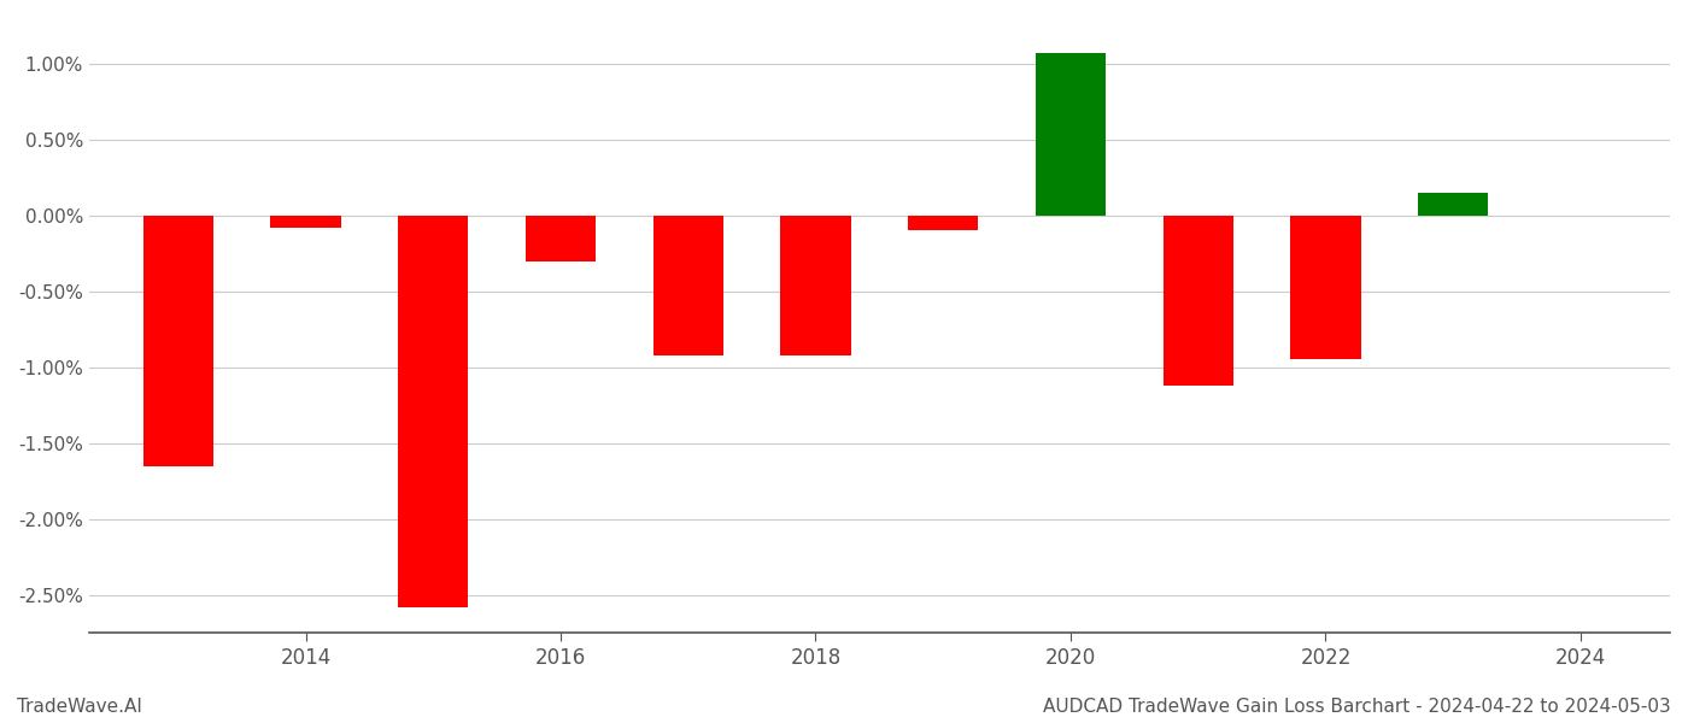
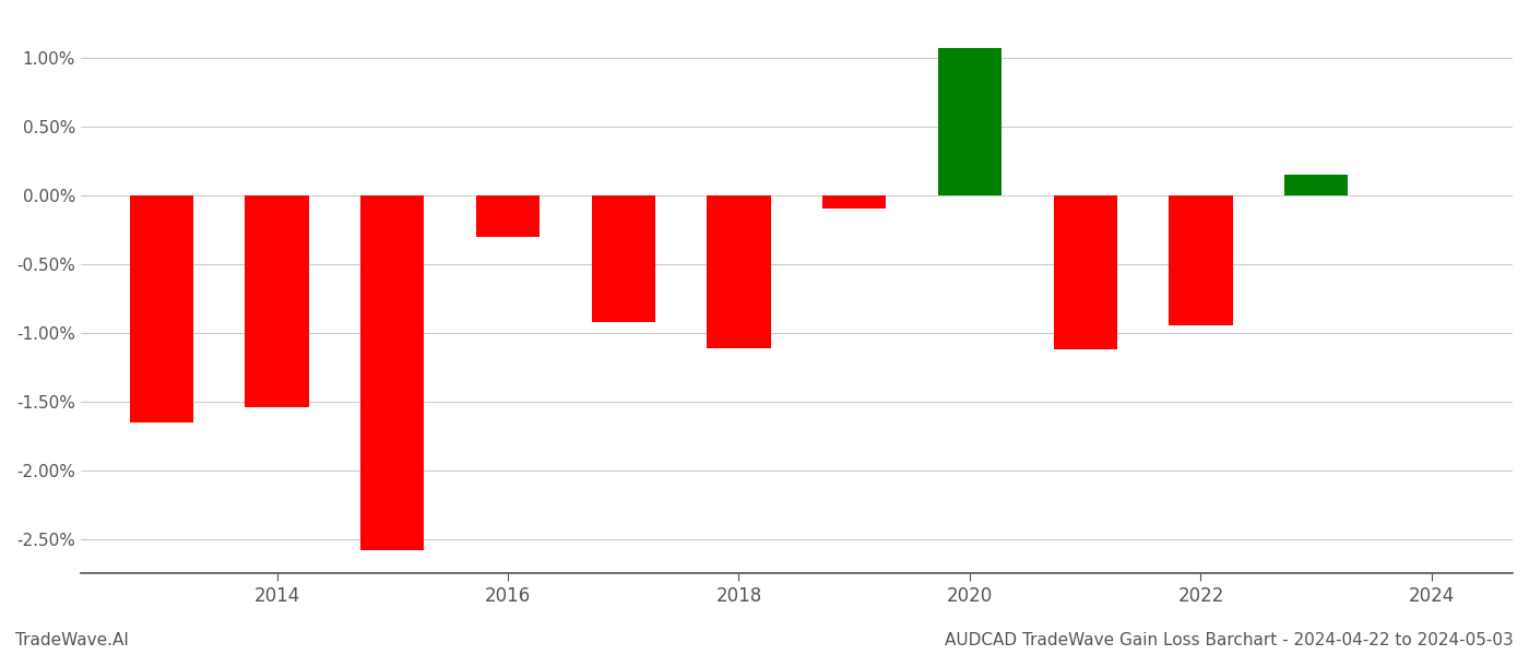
2014: -0.08% -> -1.54%
2018: -0.92% -> -1.11%
